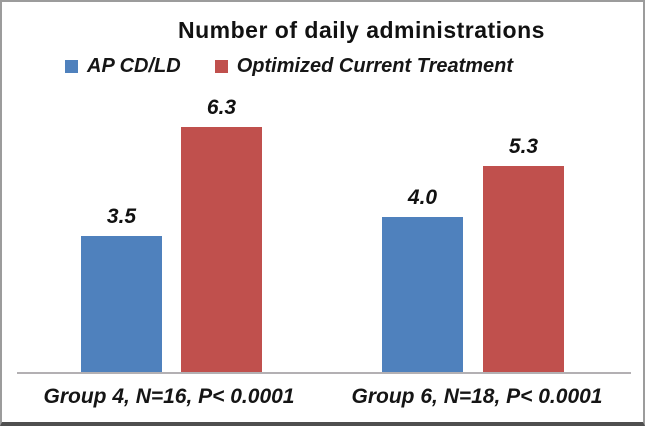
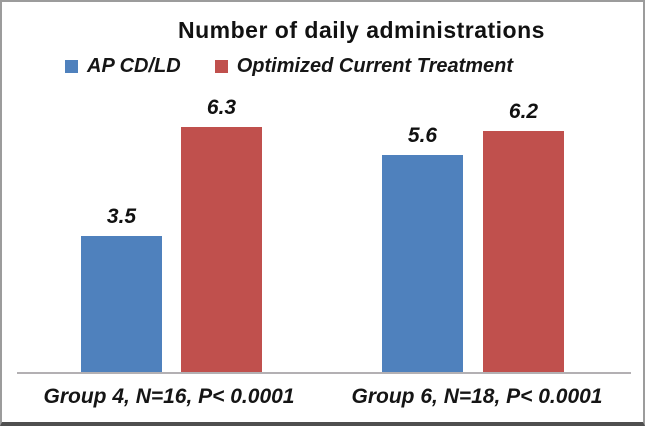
AP CD/LD/Group 6, N=18, P< 0.0001: 4.0 -> 5.6
Optimized Current Treatment/Group 6, N=18, P< 0.0001: 5.3 -> 6.2
